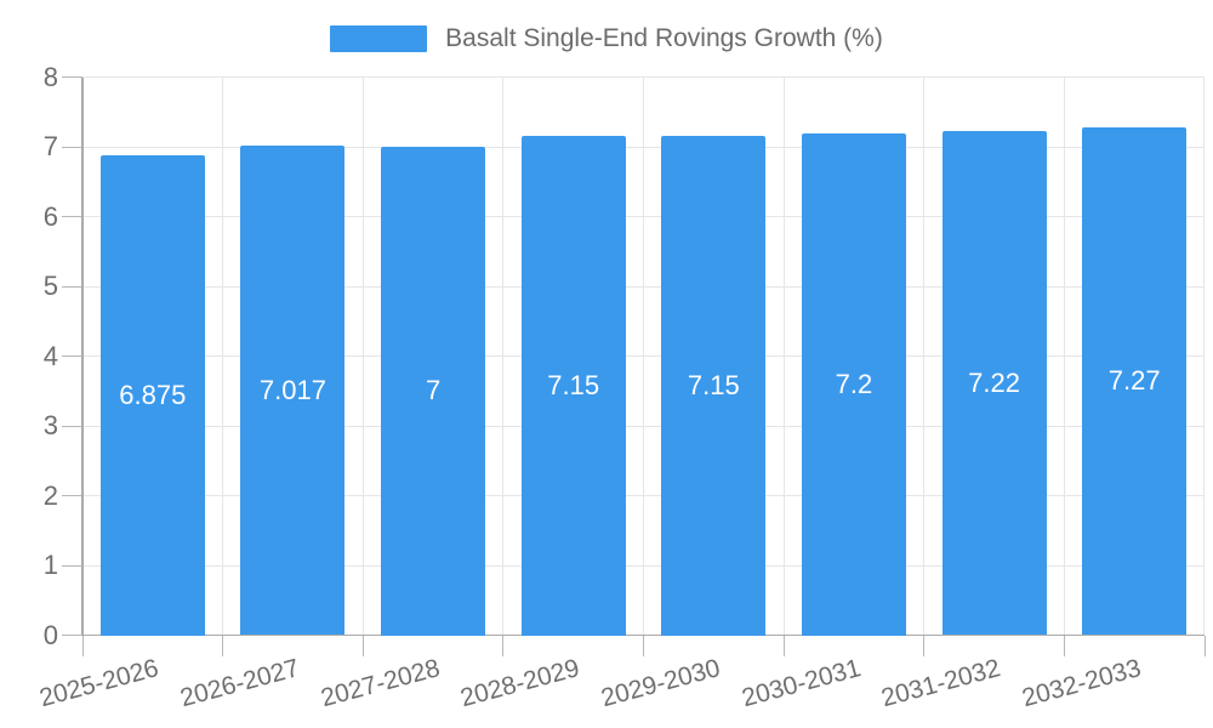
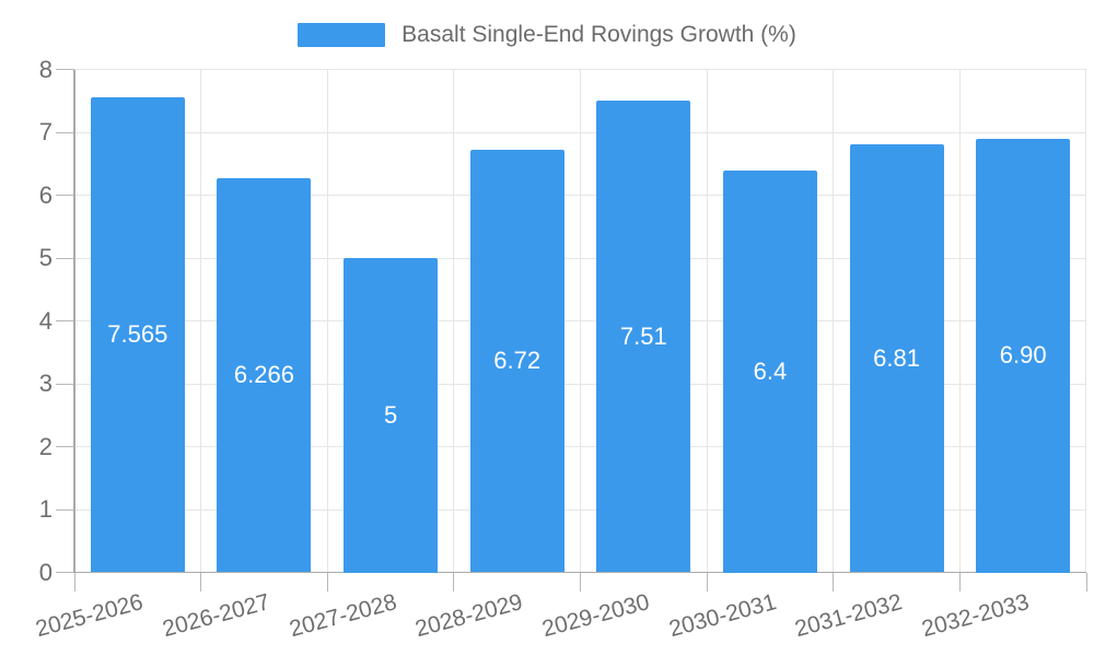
2025-2026: 6.875 -> 7.565
2026-2027: 7.017 -> 6.266
2027-2028: 7 -> 5
2028-2029: 7.15 -> 6.72
2029-2030: 7.15 -> 7.51
2030-2031: 7.2 -> 6.4
2031-2032: 7.22 -> 6.81
2032-2033: 7.27 -> 6.90
